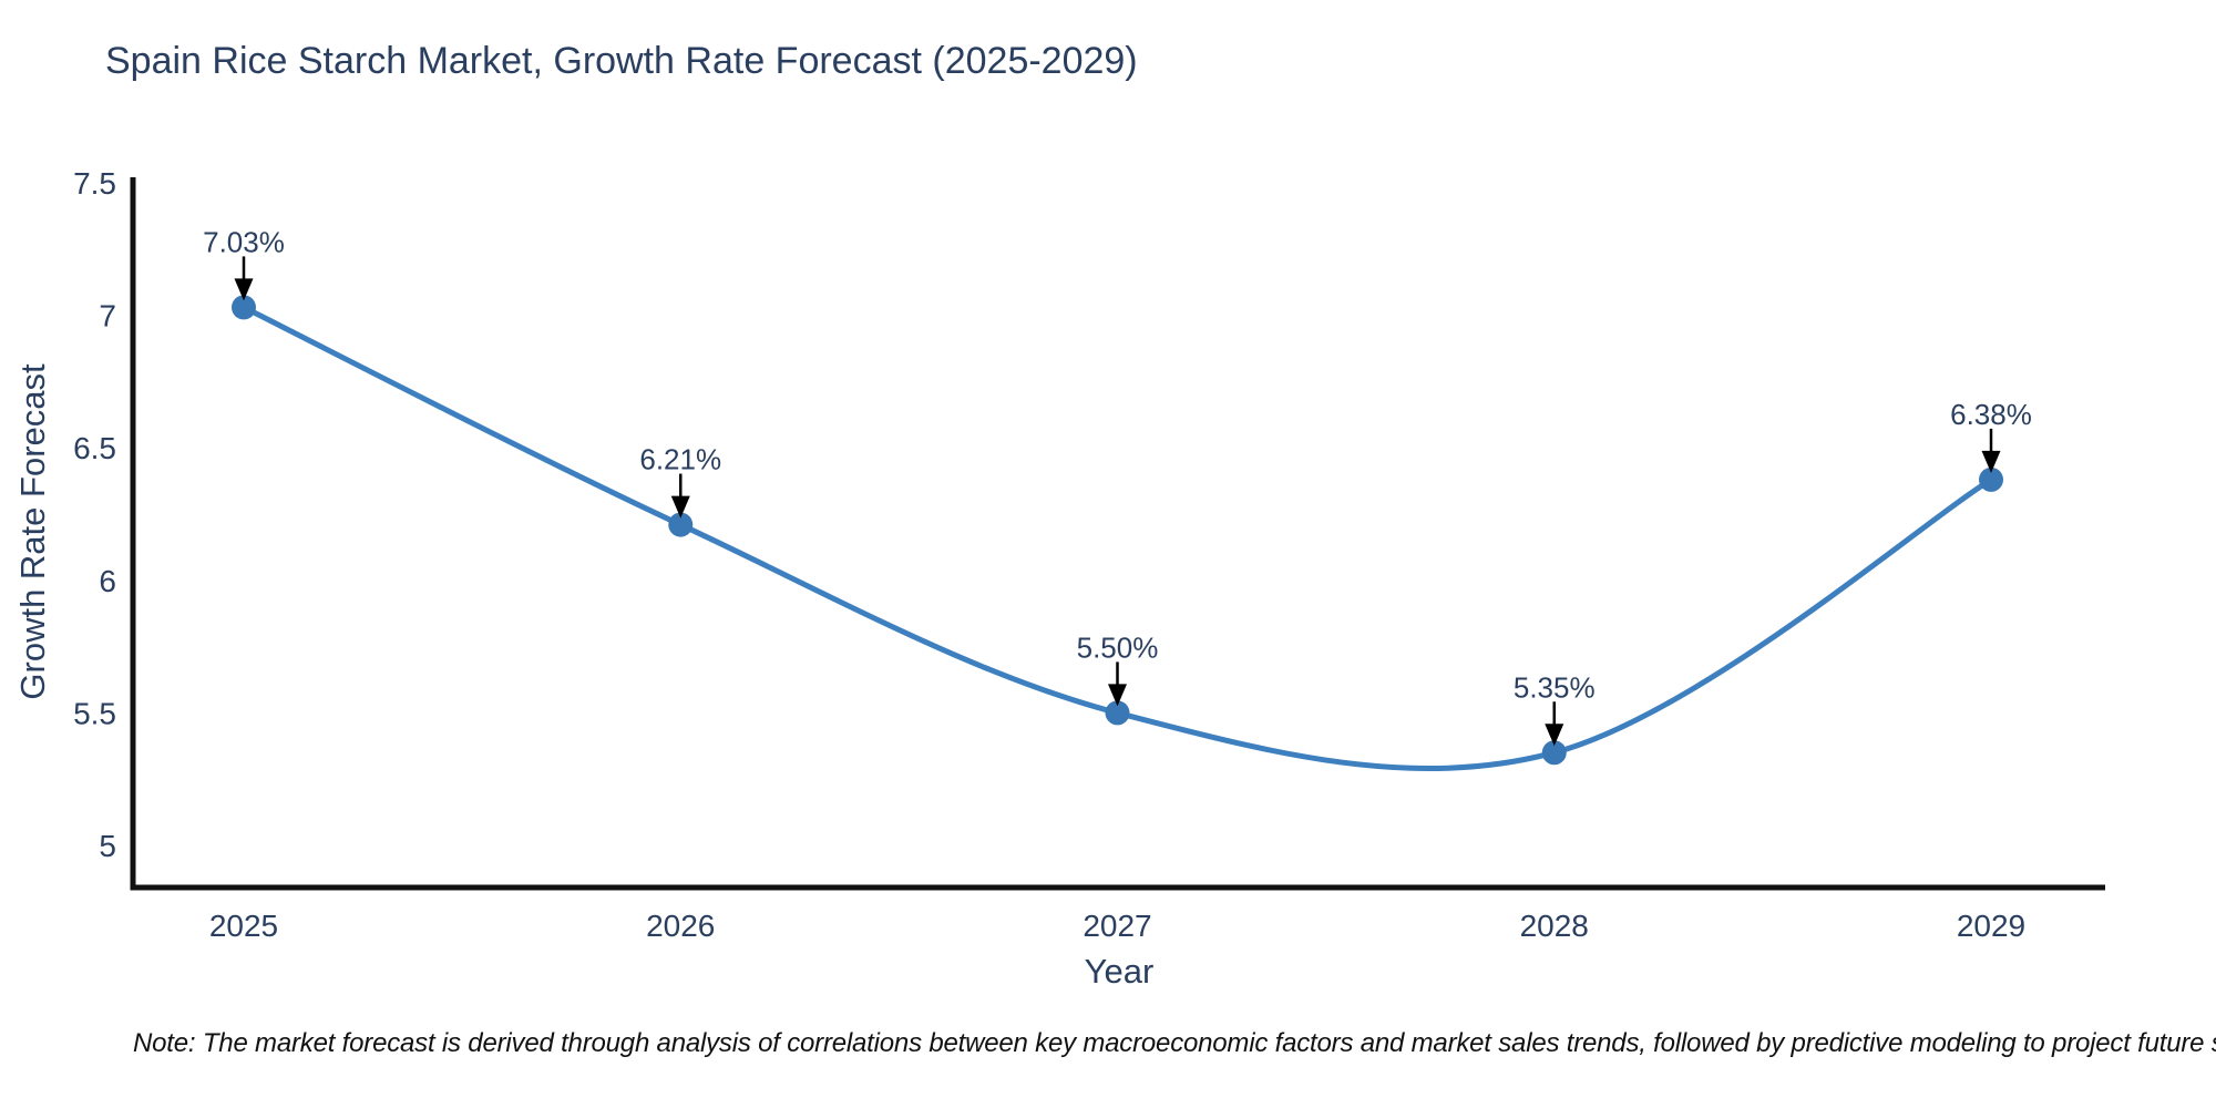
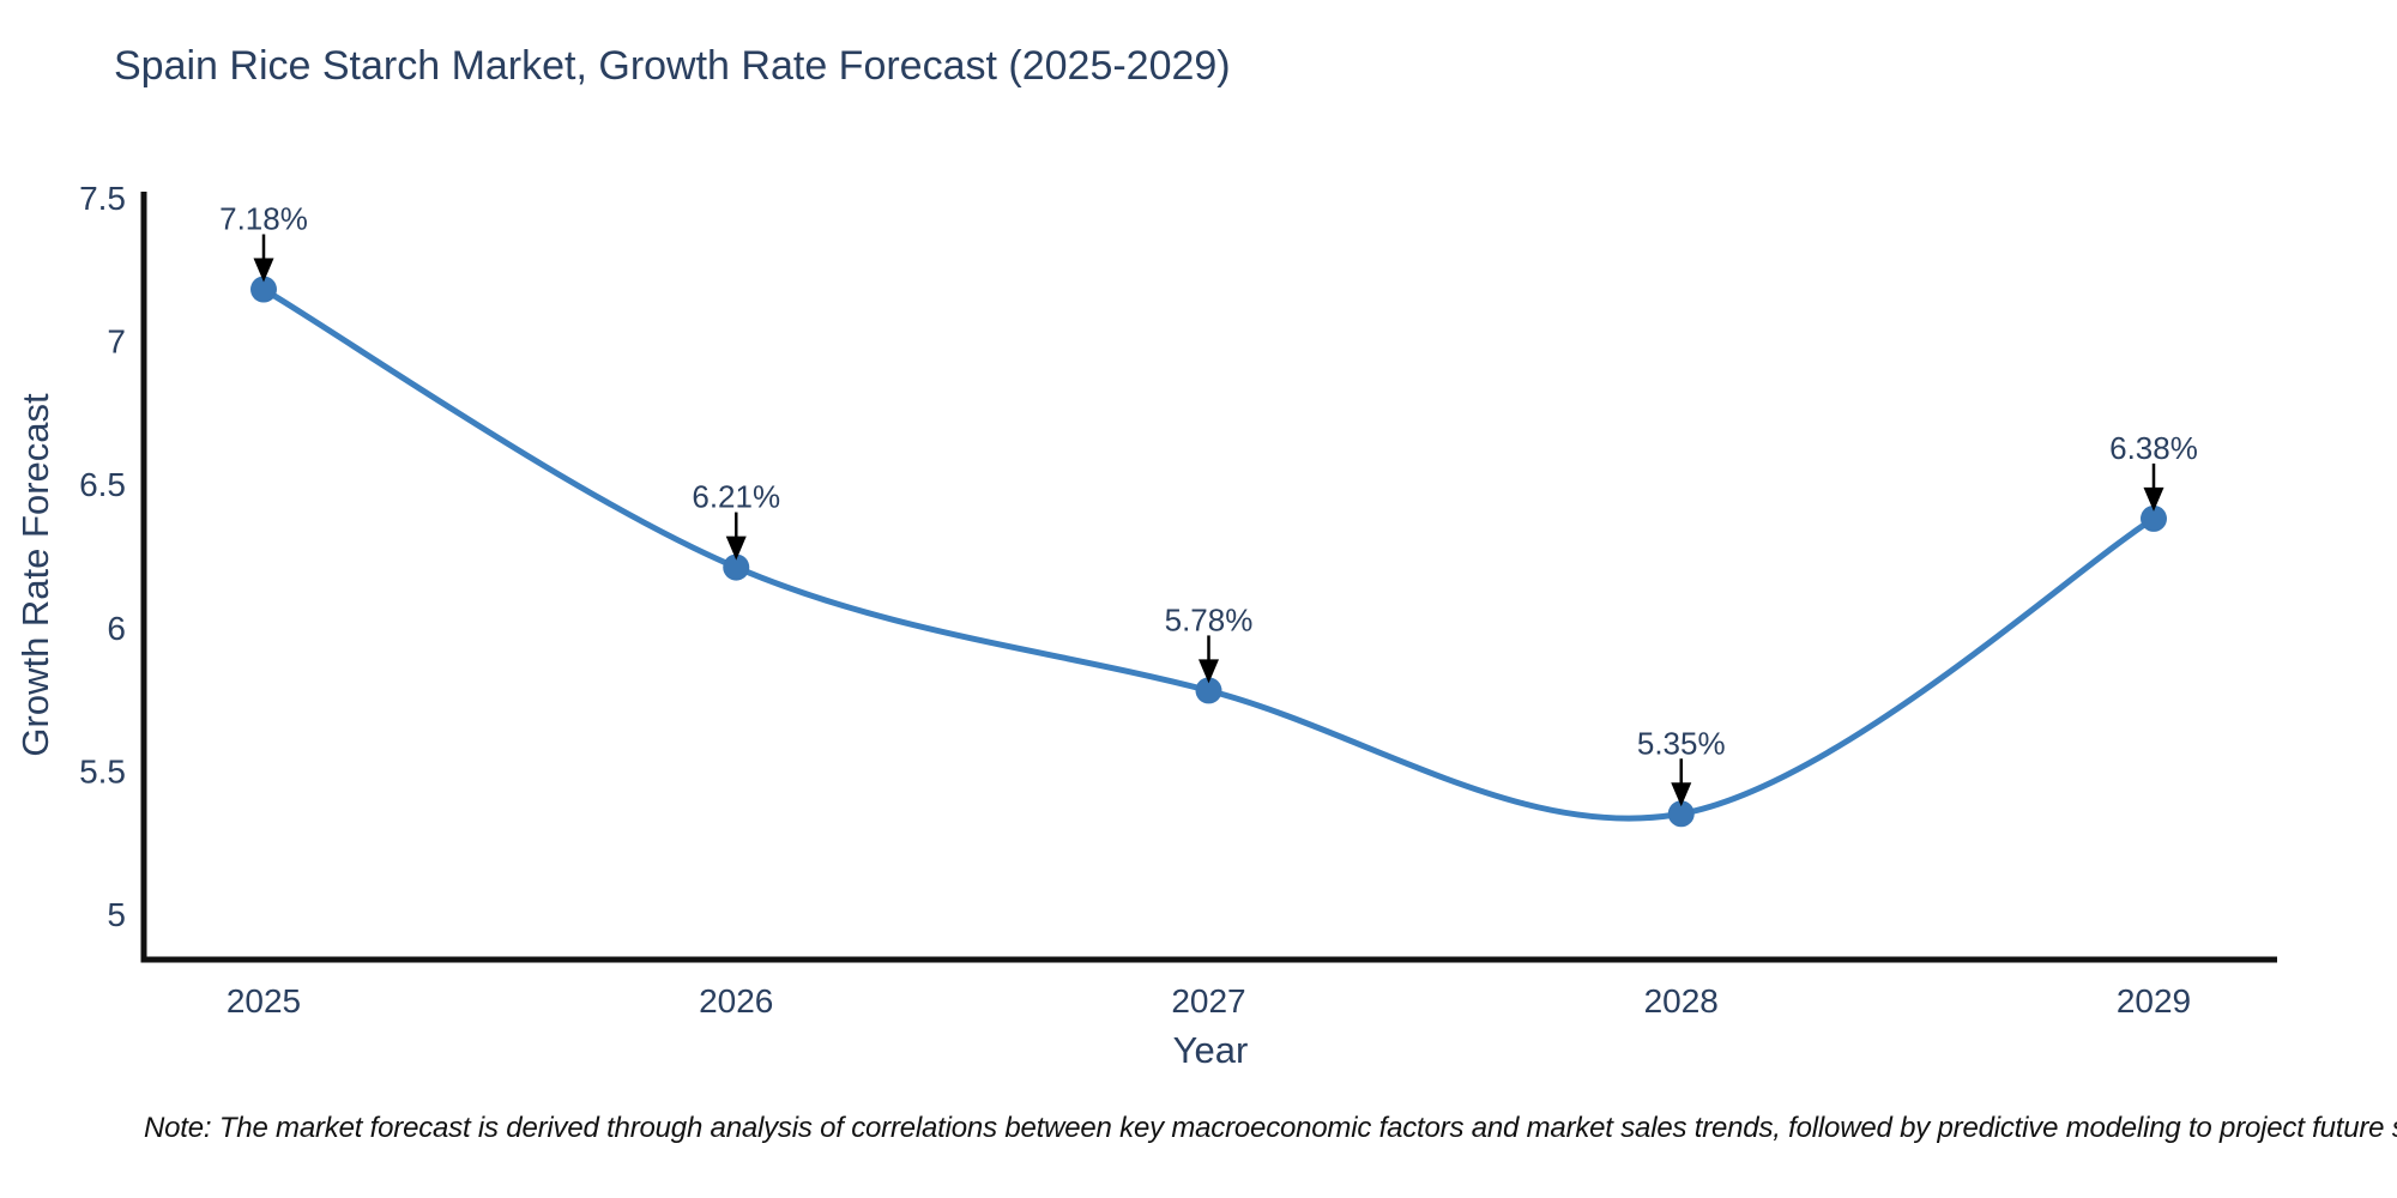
2025: 7.03% -> 7.18%
2027: 5.50% -> 5.78%
